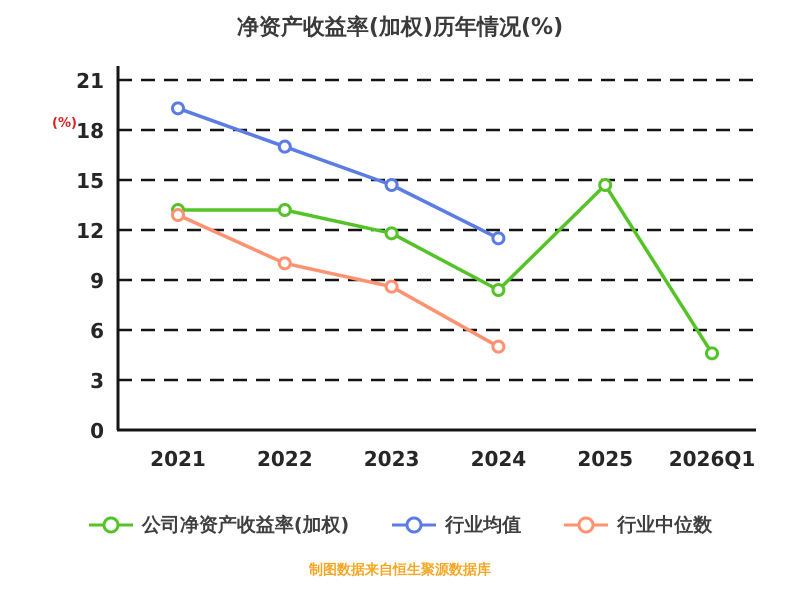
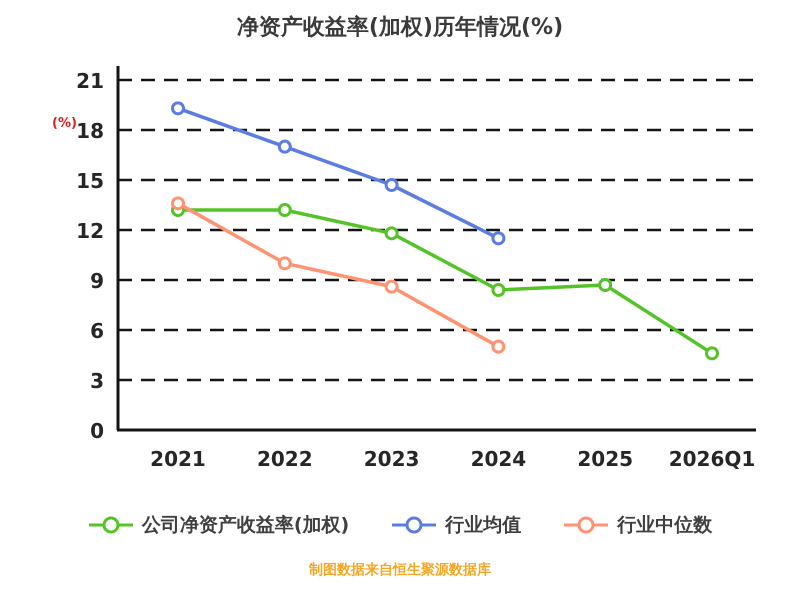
行业中位数/2021: 12.9 -> 13.6
公司净资产收益率(加权)/2025: 14.7 -> 8.7
